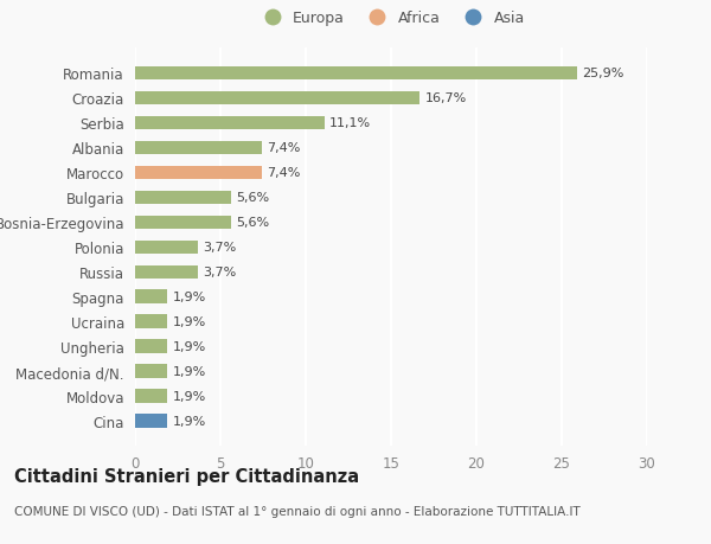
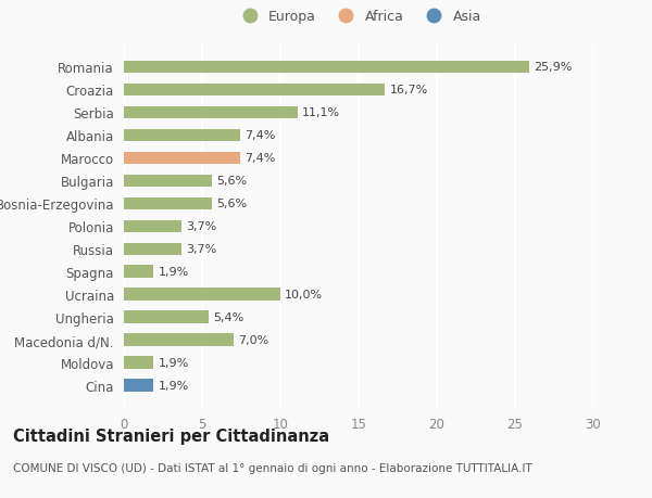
Ucraina: 1,9% -> 10,0%
Ungheria: 1,9% -> 5,4%
Macedonia d/N.: 1,9% -> 7,0%
